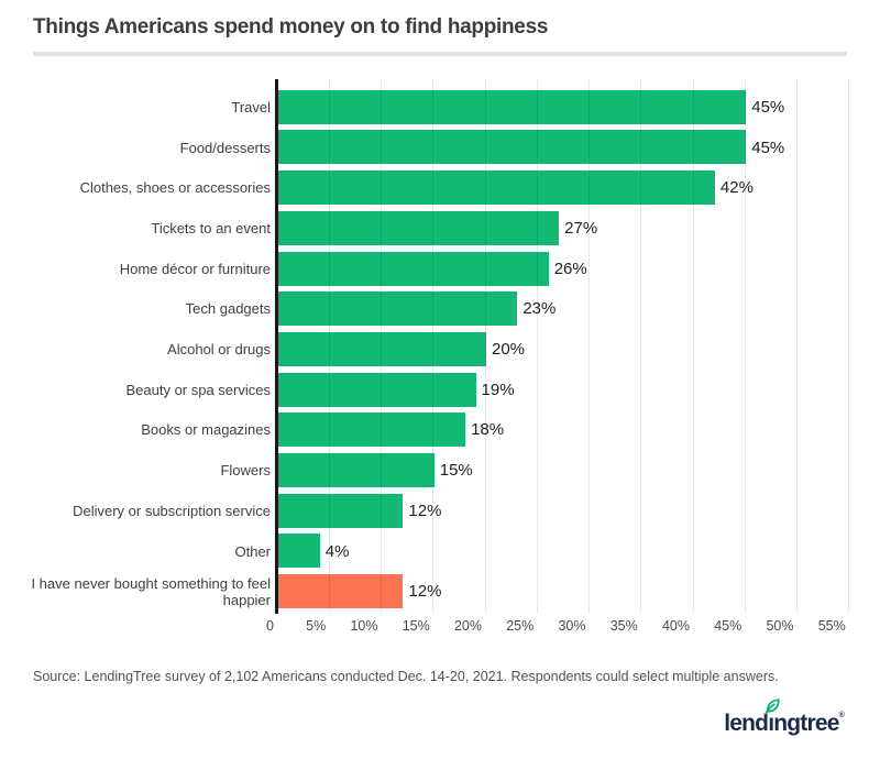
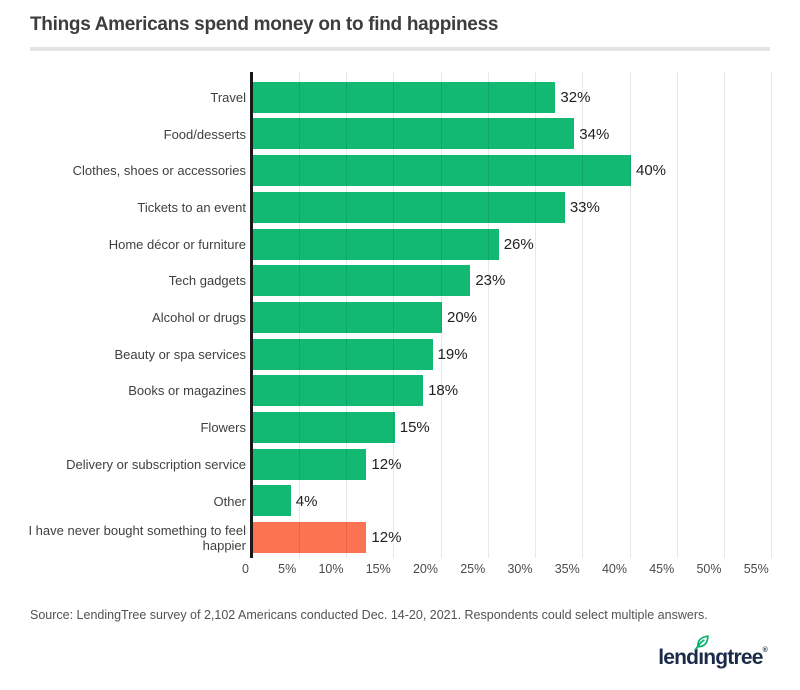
Travel: 45% -> 32%
Food/desserts: 45% -> 34%
Clothes, shoes or accessories: 42% -> 40%
Tickets to an event: 27% -> 33%
